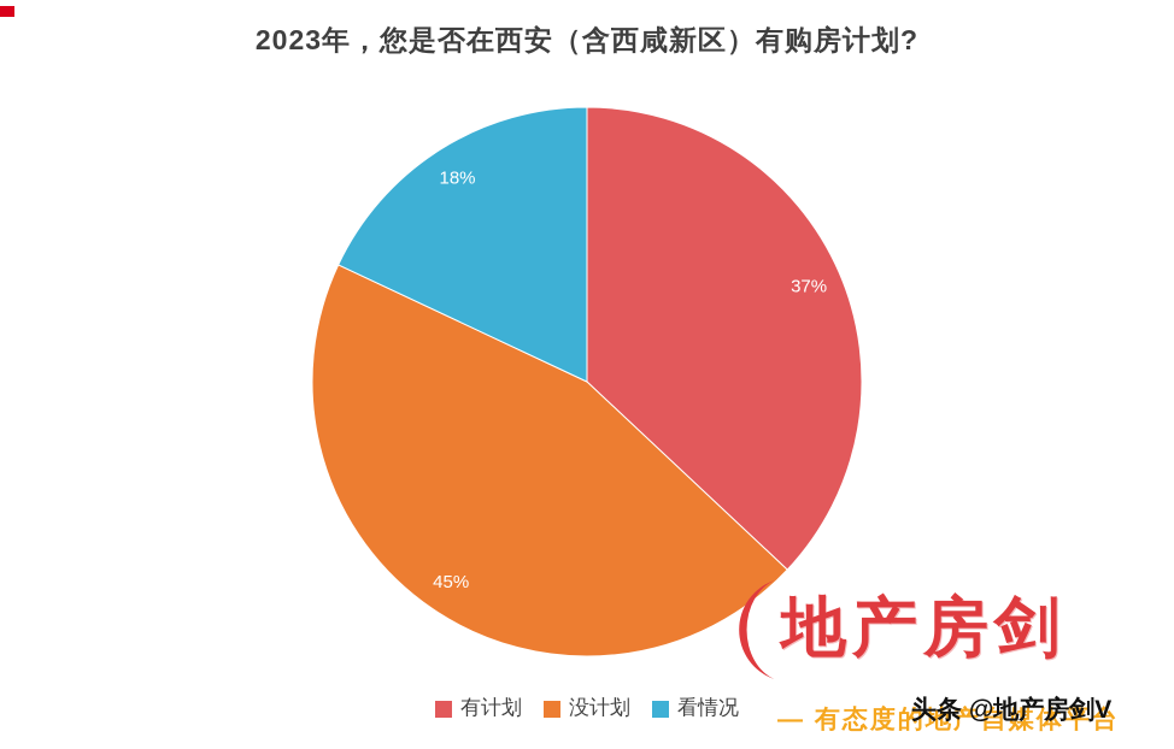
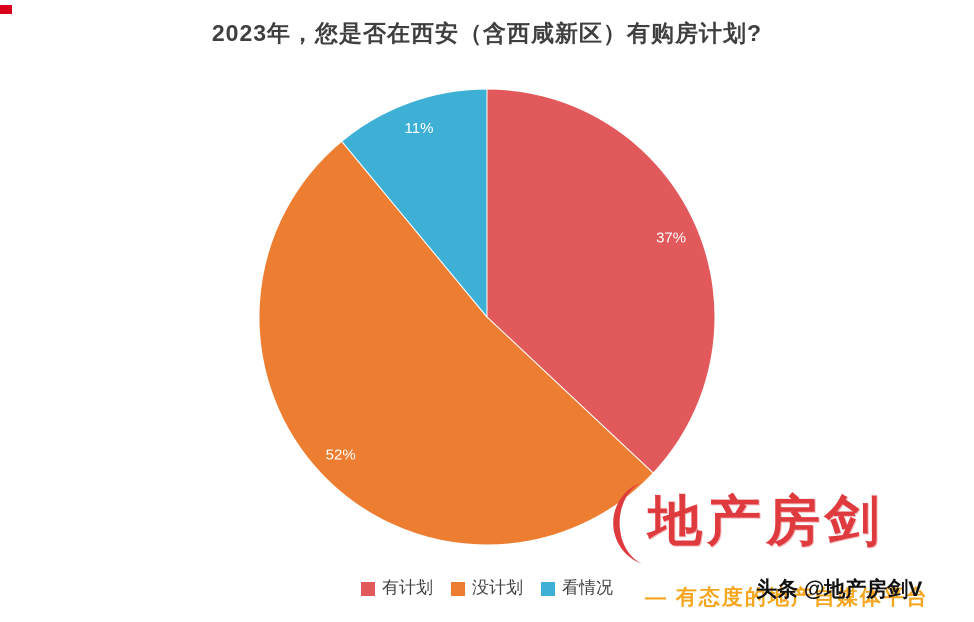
没计划: 45% -> 52%
看情况: 18% -> 11%
